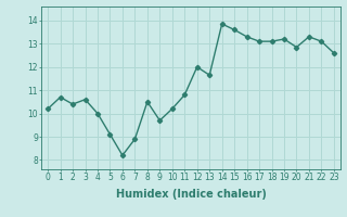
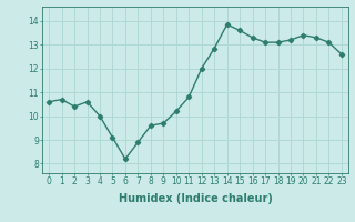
0: 10.20 -> 10.60
8: 10.50 -> 9.60
13: 11.65 -> 12.85
20: 12.85 -> 13.40
